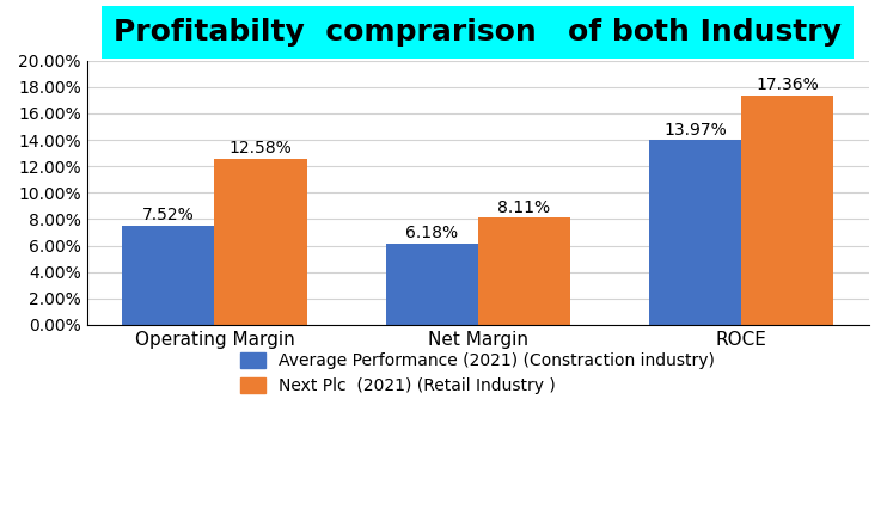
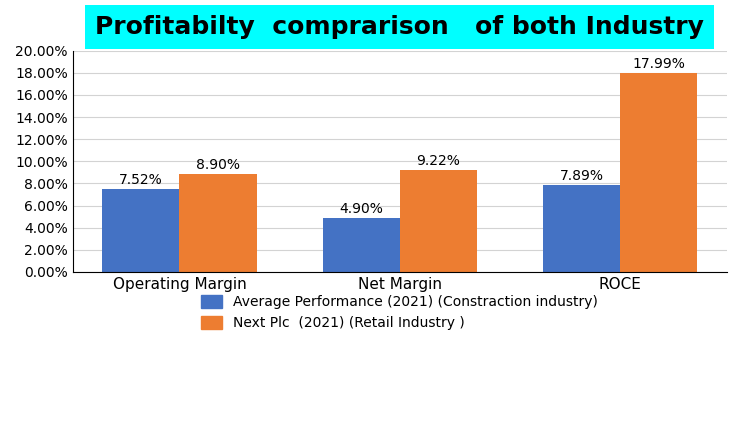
Next Plc (2021) (Retail Industry )/Operating Margin: 12.58% -> 8.90%
Average Performance (2021) (Constraction industry)/Net Margin: 6.18% -> 4.90%
Next Plc (2021) (Retail Industry )/Net Margin: 8.11% -> 9.22%
Average Performance (2021) (Constraction industry)/ROCE: 13.97% -> 7.89%
Next Plc (2021) (Retail Industry )/ROCE: 17.36% -> 17.99%
